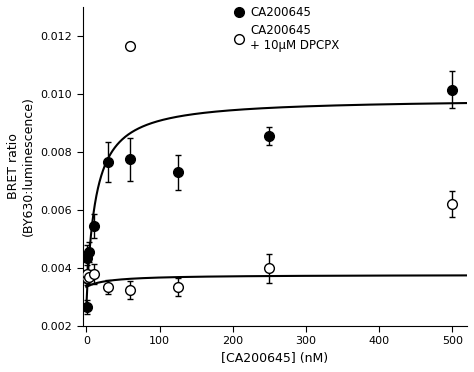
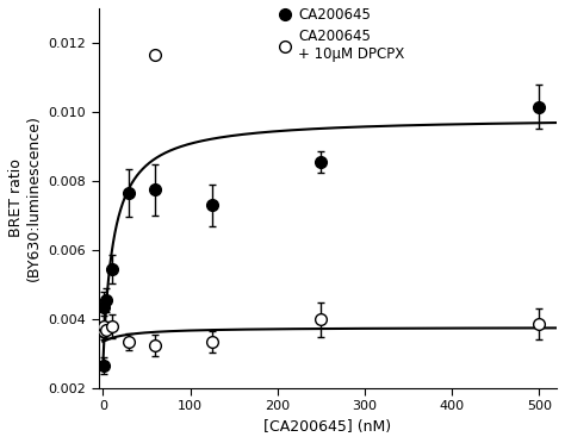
CA200645 + 10μM DPCPX/500: 0.00620 -> 0.00385
